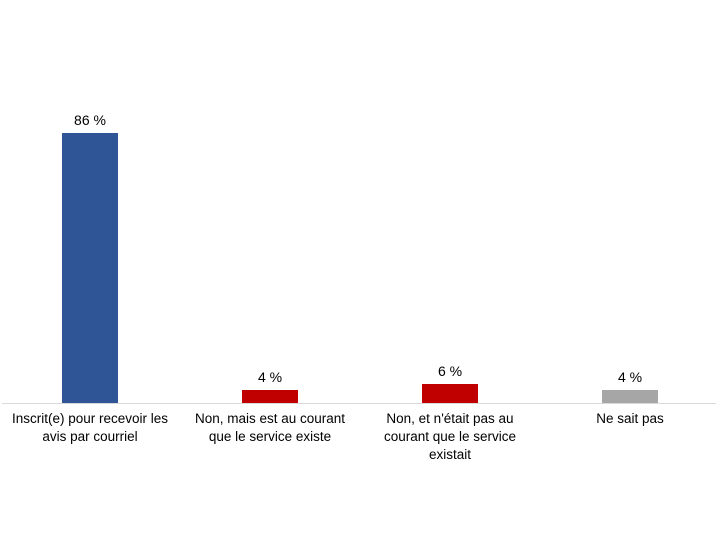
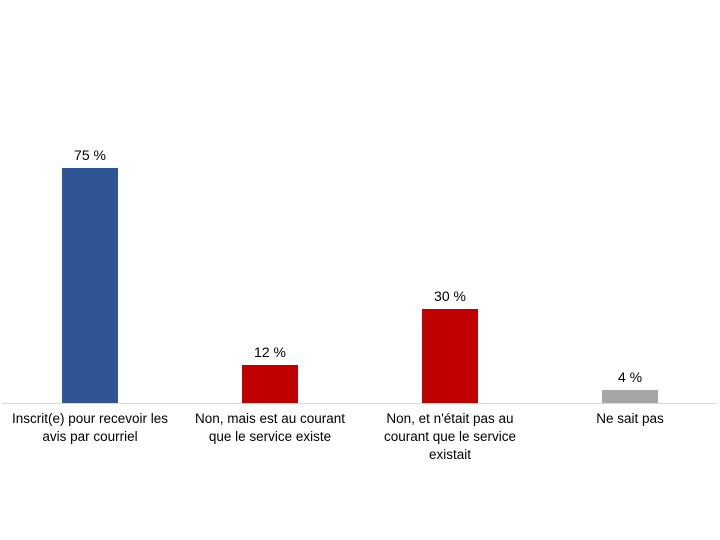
Inscrit(e) pour recevoir les avis par courriel: 86 -> 75
Non, mais est au courant que le service existe: 4 -> 12
Non, et n'était pas au courant que le service existait: 6 -> 30
